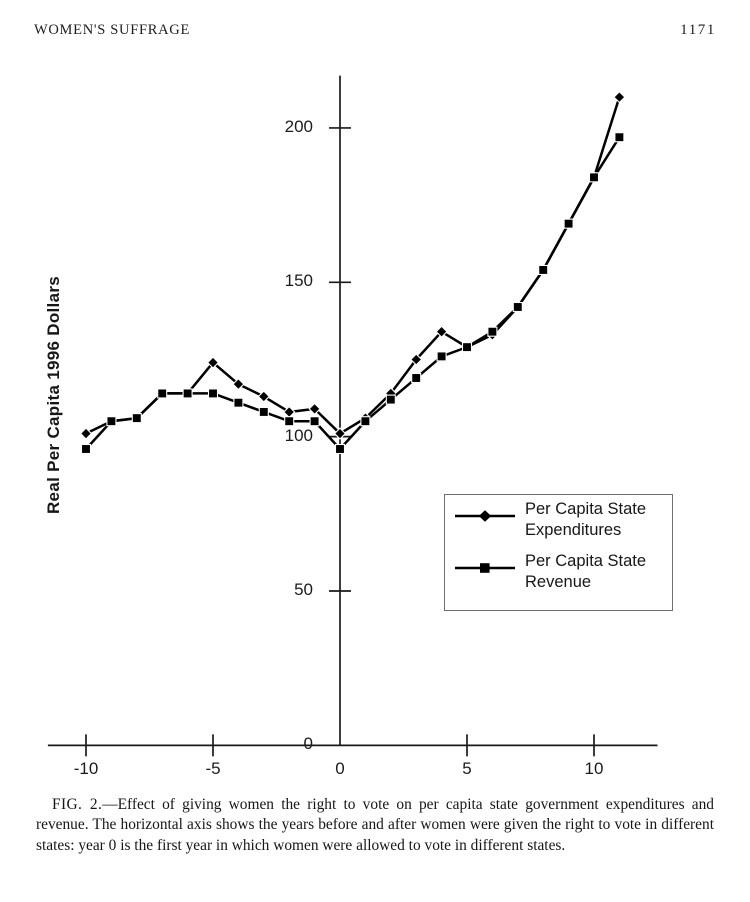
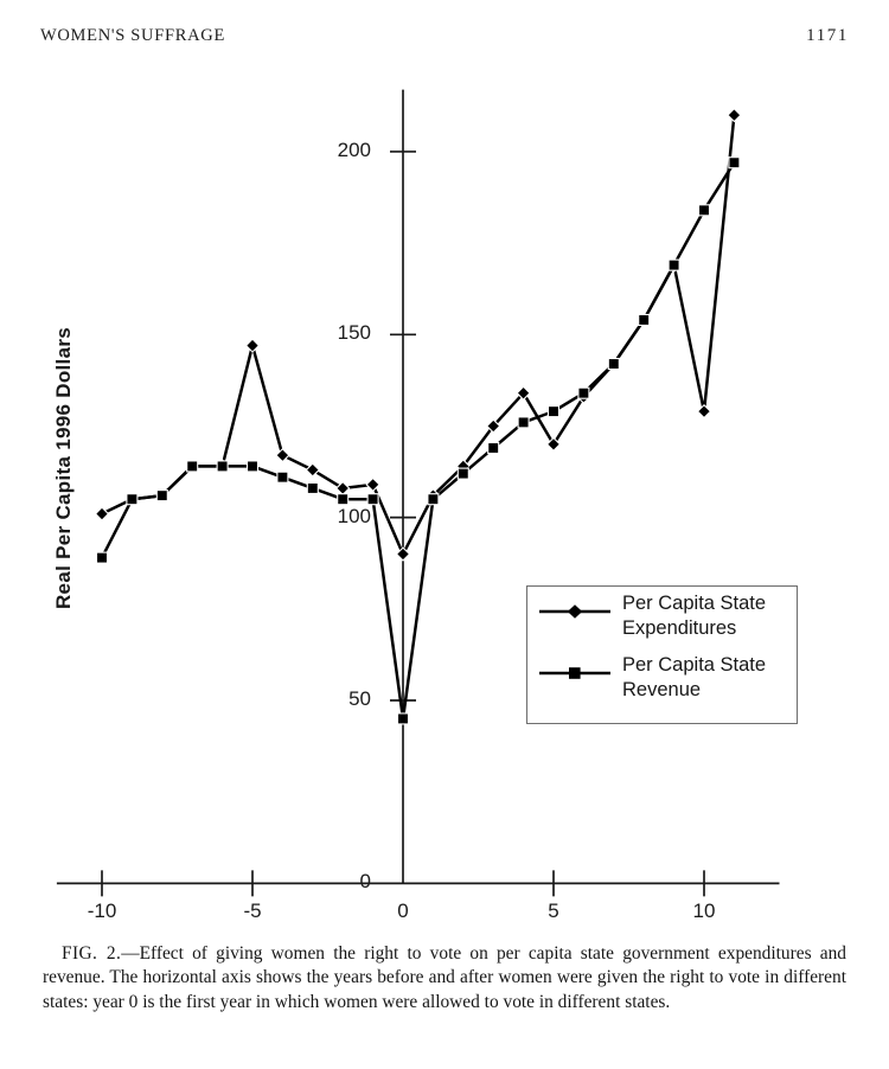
Per Capita State Revenue/-10: 96 -> 89
Per Capita State Expenditures/-5: 124 -> 147
Per Capita State Expenditures/0: 101 -> 90
Per Capita State Revenue/0: 96 -> 45
Per Capita State Expenditures/5: 129 -> 120
Per Capita State Expenditures/10: 184 -> 129
